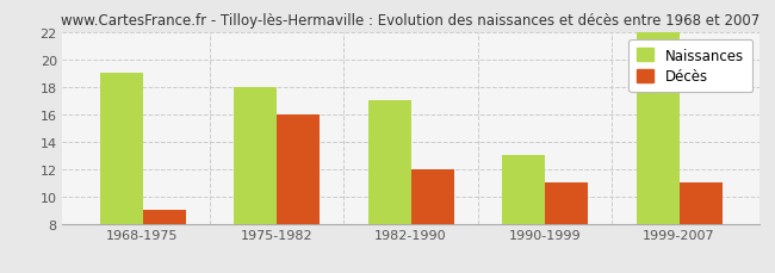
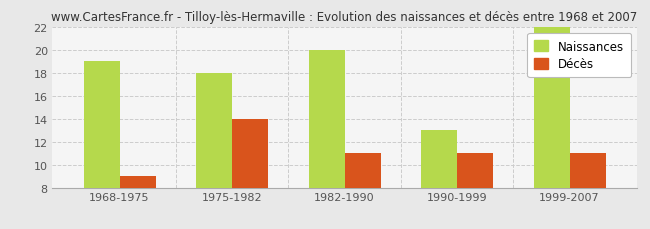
Décès/1975-1982: 16 -> 14
Naissances/1982-1990: 17 -> 20
Décès/1982-1990: 12 -> 11
